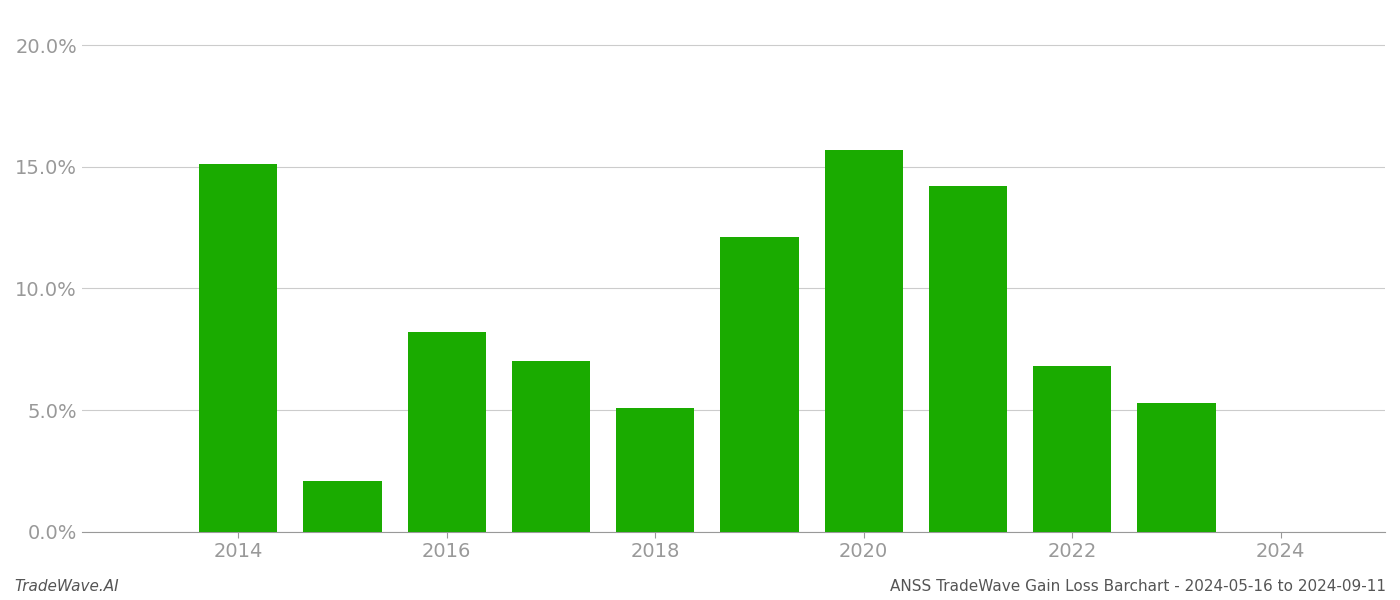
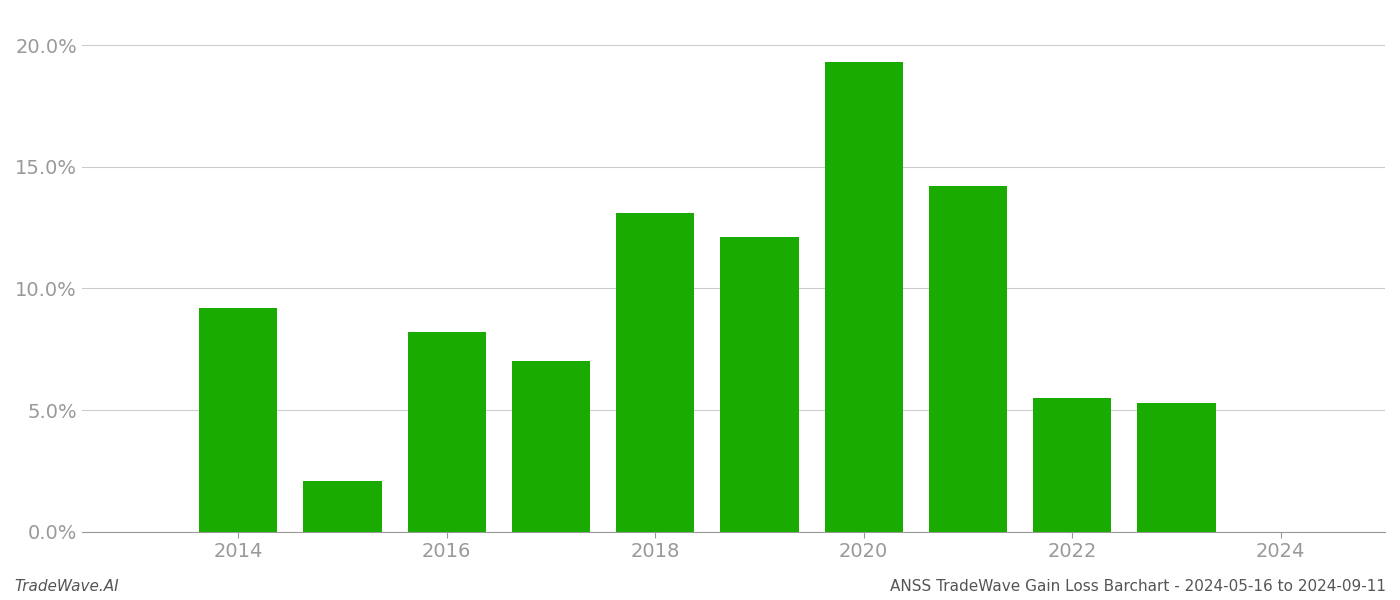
2014: 15.1% -> 9.2%
2018: 5.1% -> 13.1%
2020: 15.7% -> 19.3%
2022: 6.8% -> 5.5%
